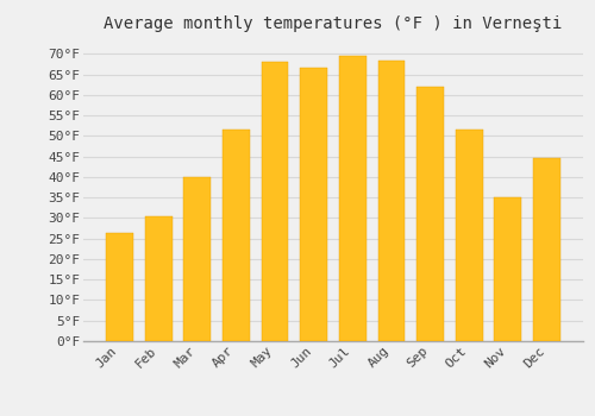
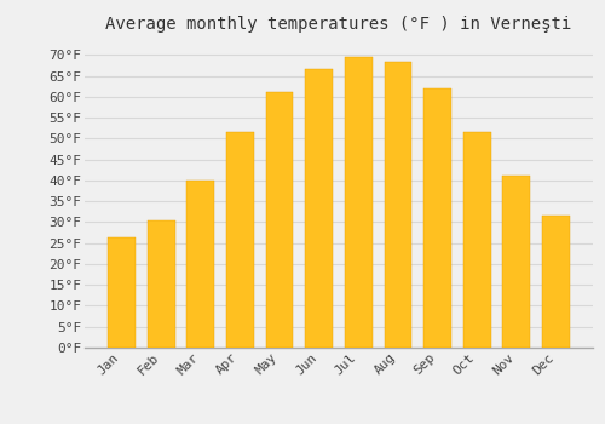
May: 68.0°F -> 61.0°F
Nov: 35.0°F -> 41.0°F
Dec: 44.5°F -> 31.5°F
